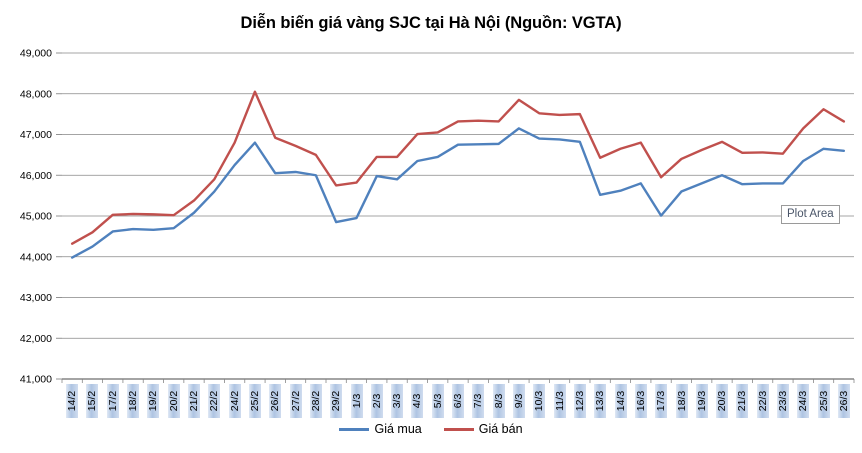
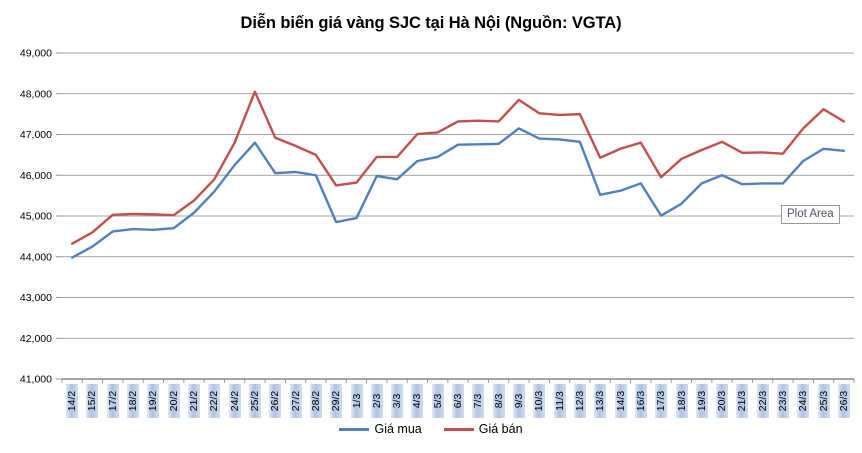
Giá mua/18/3: 45600 -> 45300
